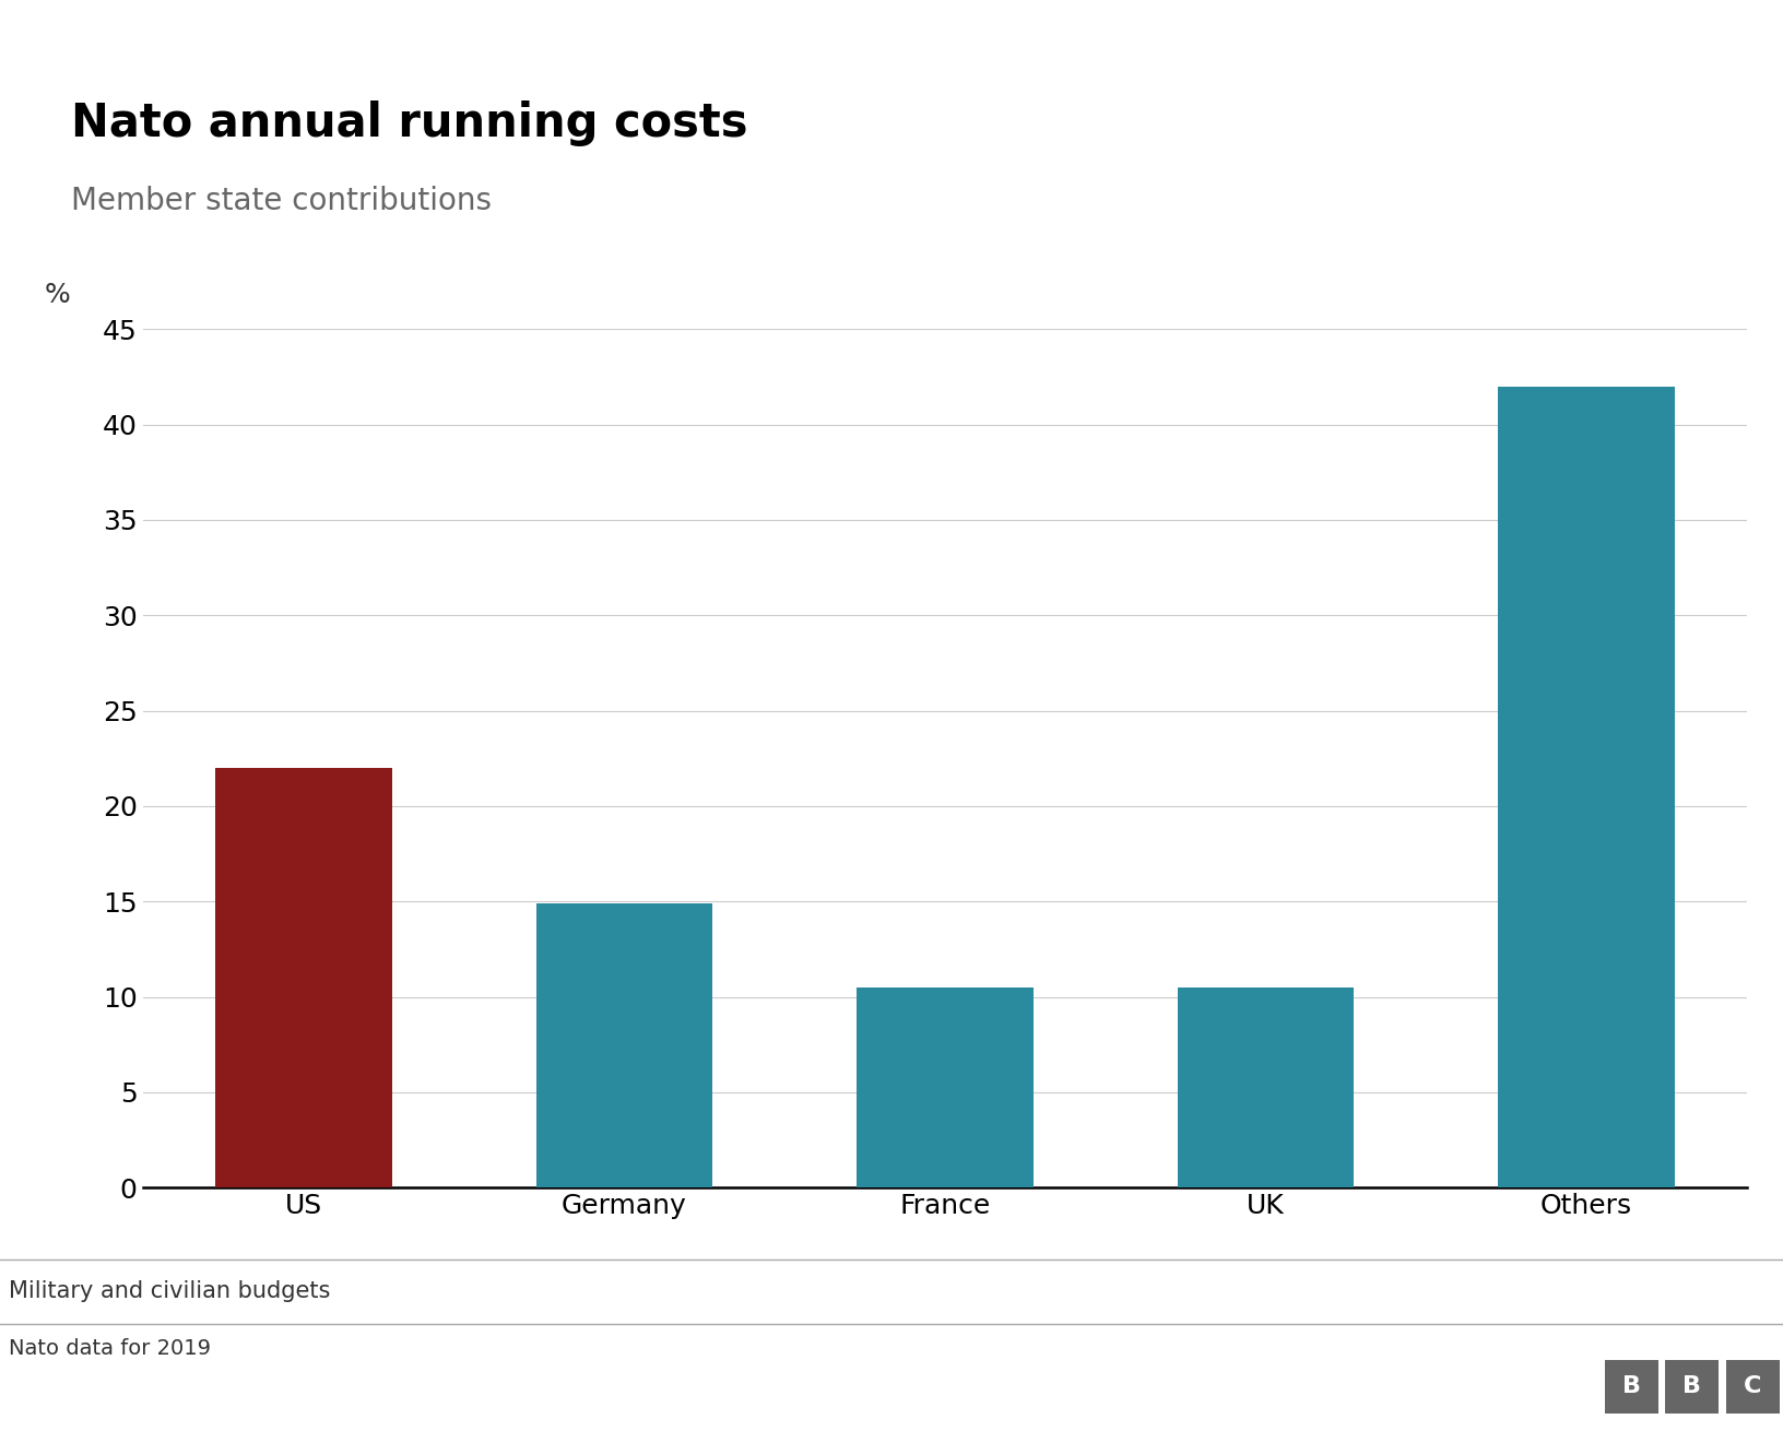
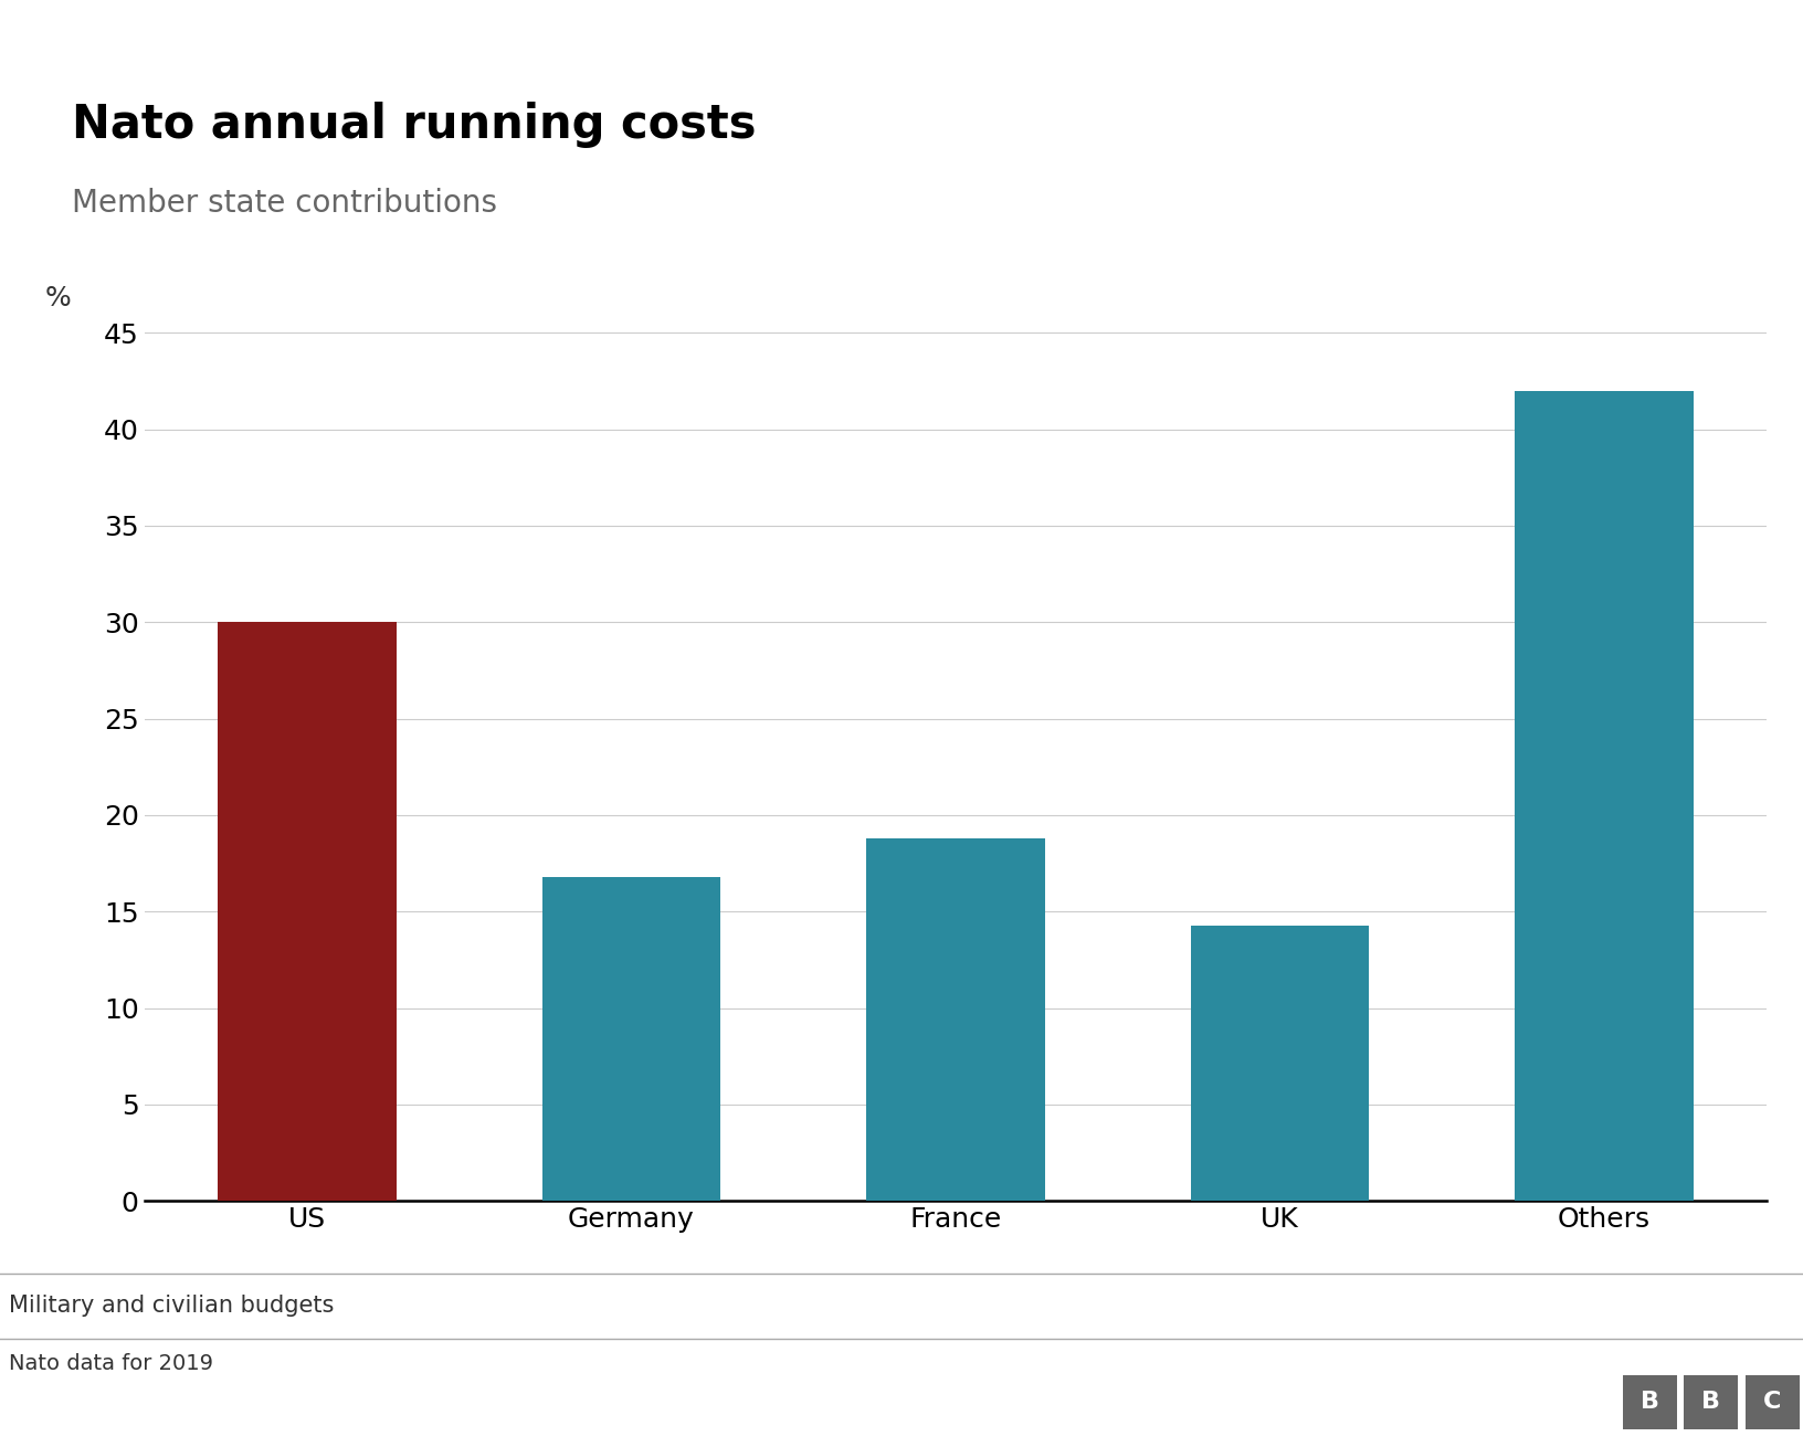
US: 22.0 -> 30.0
Germany: 14.9 -> 16.8
France: 10.5 -> 18.8
UK: 10.5 -> 14.3
